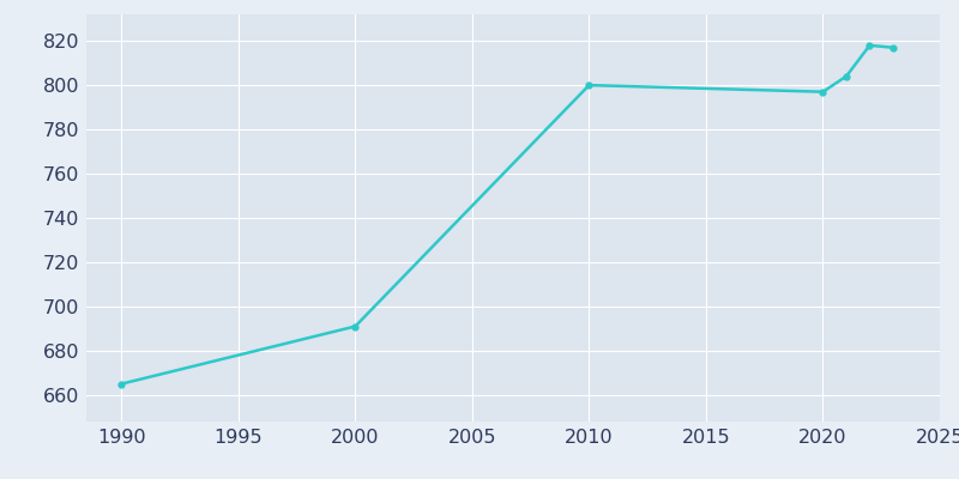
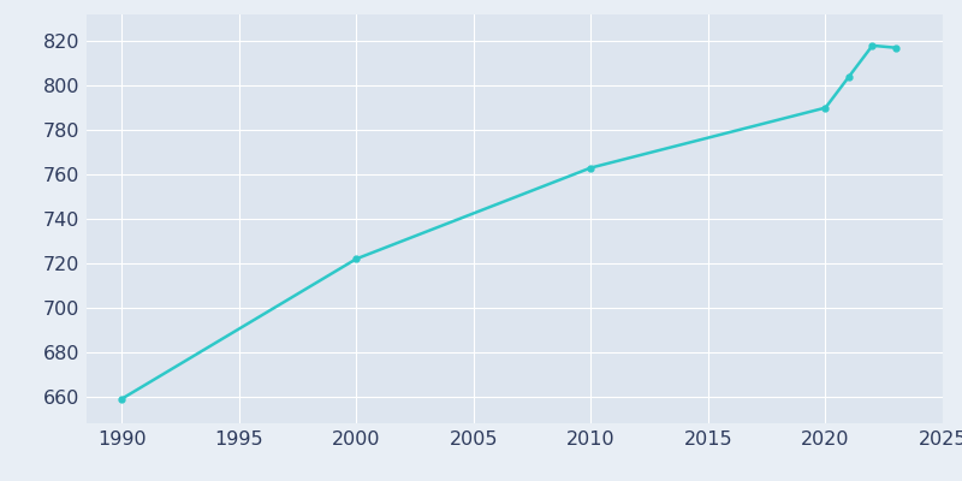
1990: 665 -> 659
2000: 691 -> 722
2010: 800 -> 763
2020: 797 -> 790
